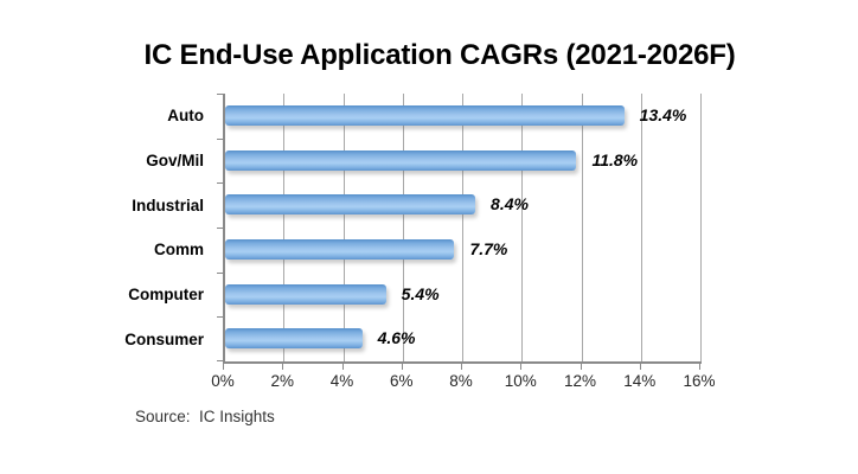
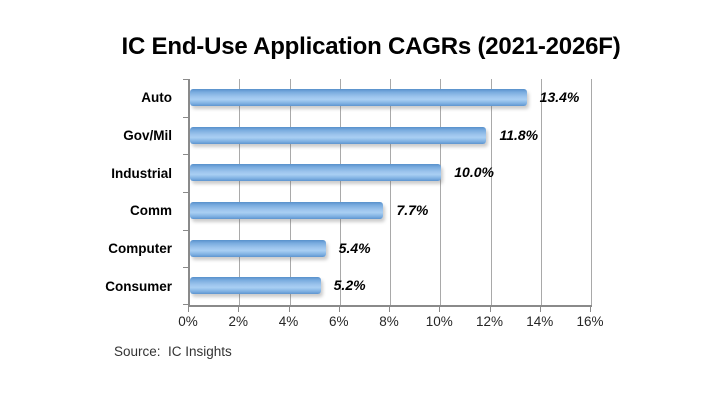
Industrial: 8.4% -> 10.0%
Consumer: 4.6% -> 5.2%
